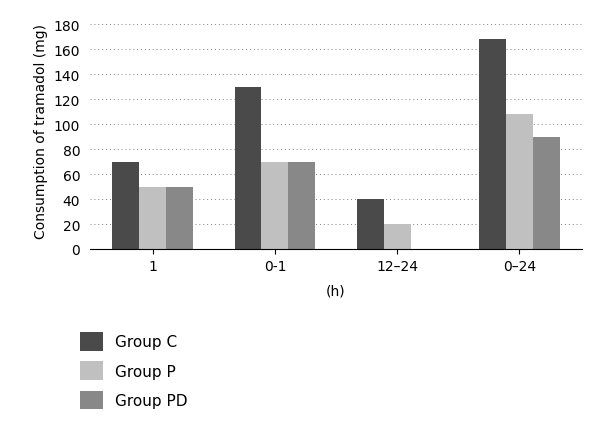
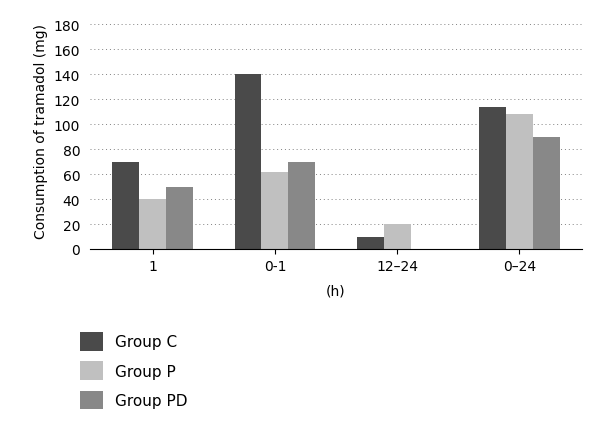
Group P/1: 50 -> 40
Group C/0-1: 130 -> 140
Group P/0-1: 70 -> 62
Group C/12–24: 40 -> 10
Group C/0–24: 168 -> 114
